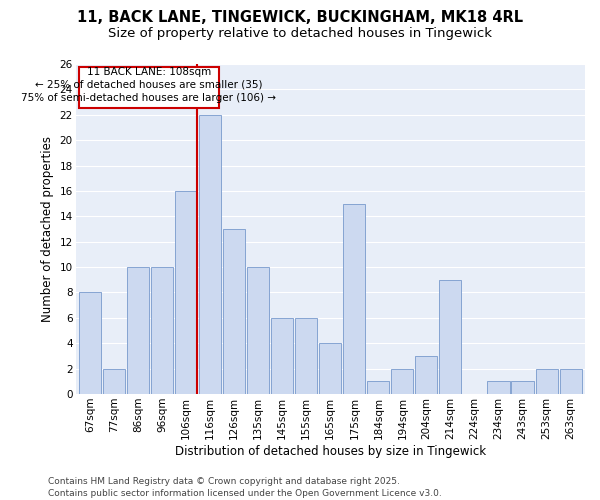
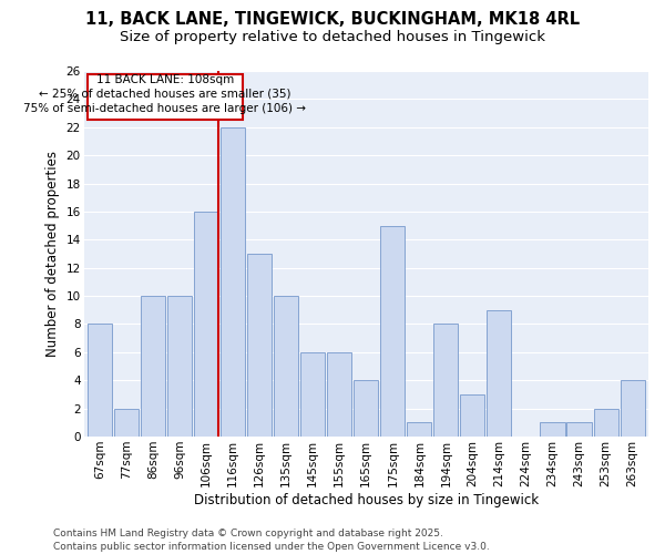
194sqm: 2 -> 8
263sqm: 2 -> 4
